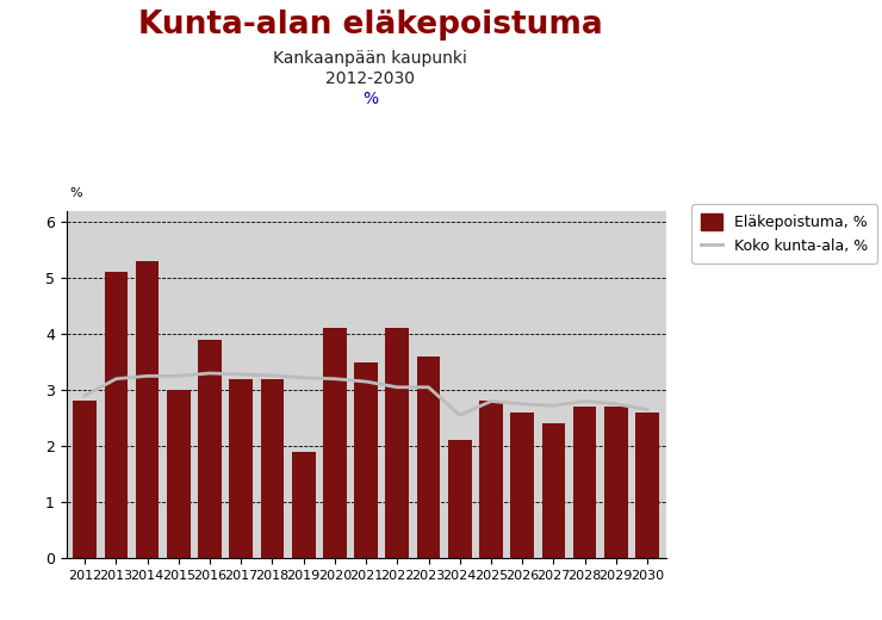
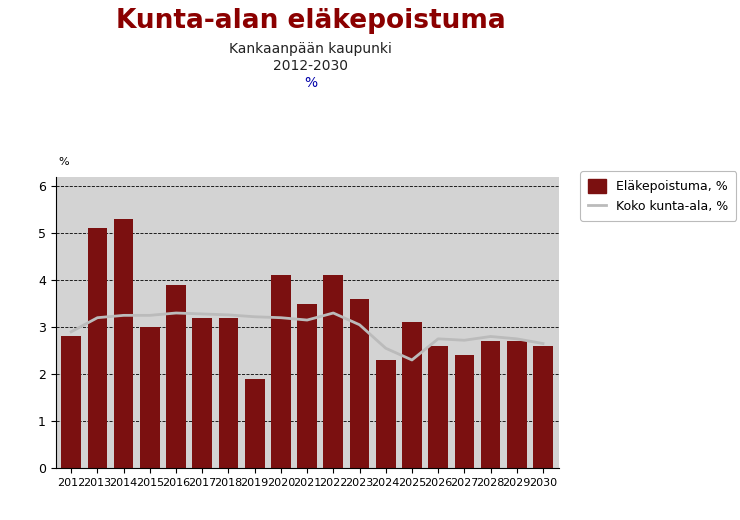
Koko kunta-ala, %/2022: 3.05 -> 3.30
Eläkepoistuma, %/2024: 2.1 -> 2.3
Eläkepoistuma, %/2025: 2.8 -> 3.1
Koko kunta-ala, %/2025: 2.80 -> 2.30
